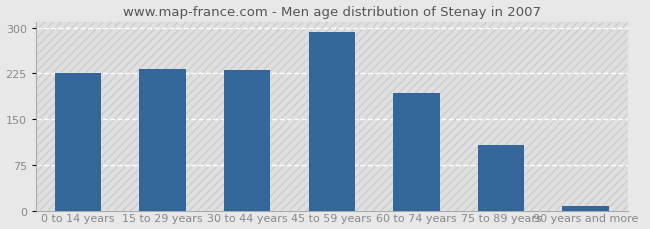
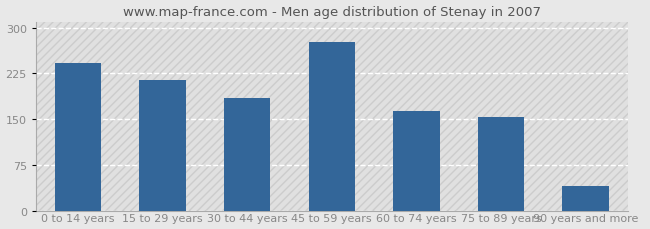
0 to 14 years: 226 -> 242
15 to 29 years: 232 -> 214
30 to 44 years: 230 -> 184
45 to 59 years: 292 -> 276
60 to 74 years: 193 -> 164
75 to 89 years: 107 -> 154
90 years and more: 8 -> 40
